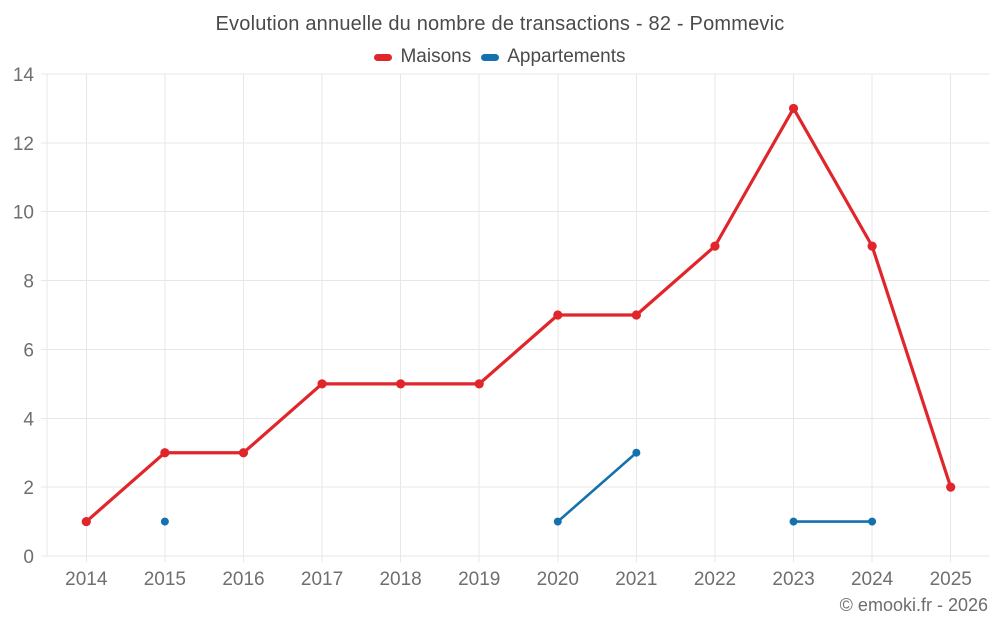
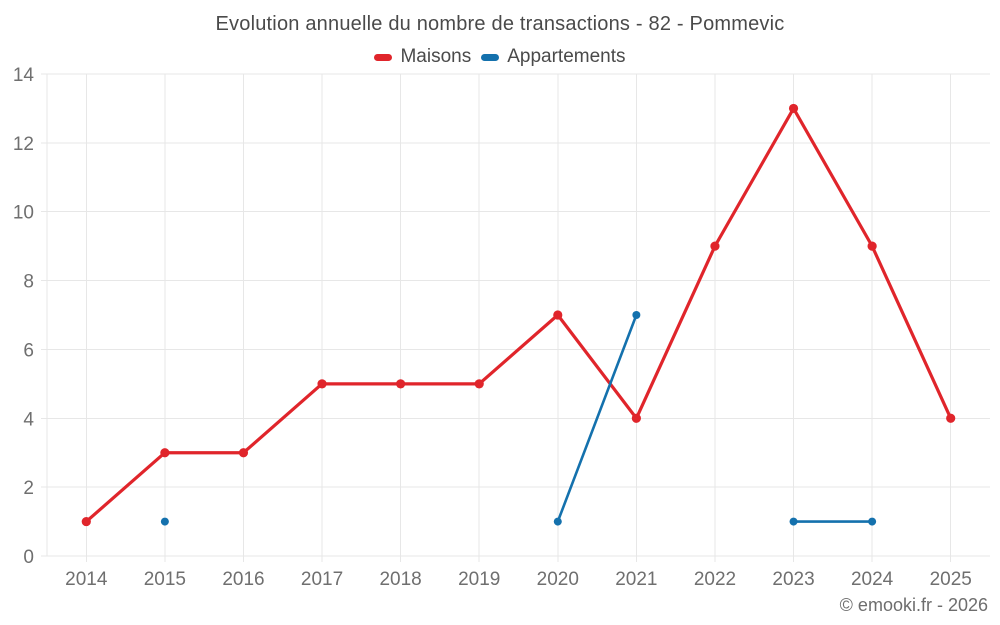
Maisons/2021: 7 -> 4
Appartements/2021: 3 -> 7
Maisons/2025: 2 -> 4
